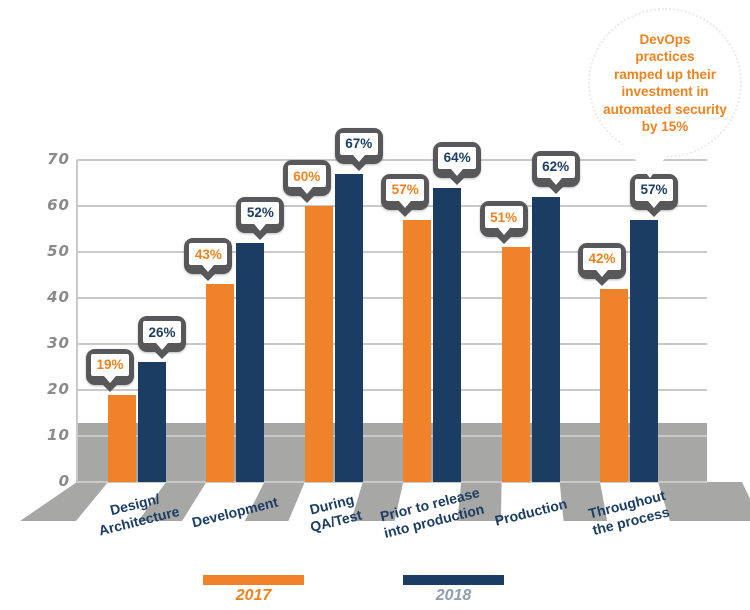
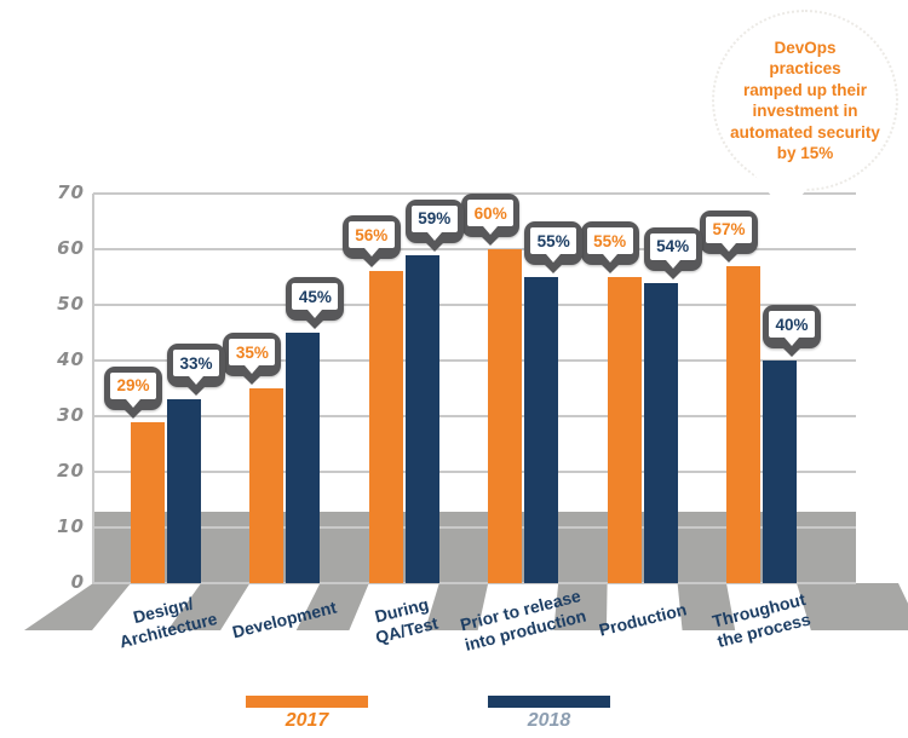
2017/Design/ Architecture: 19% -> 29%
2018/Design/ Architecture: 26% -> 33%
2017/Development: 43% -> 35%
2018/Development: 52% -> 45%
2017/During QA/Test: 60% -> 56%
2018/During QA/Test: 67% -> 59%
2017/Prior to release into production: 57% -> 60%
2018/Prior to release into production: 64% -> 55%
2017/Production: 51% -> 55%
2018/Production: 62% -> 54%
2017/Throughout the process: 42% -> 57%
2018/Throughout the process: 57% -> 40%
